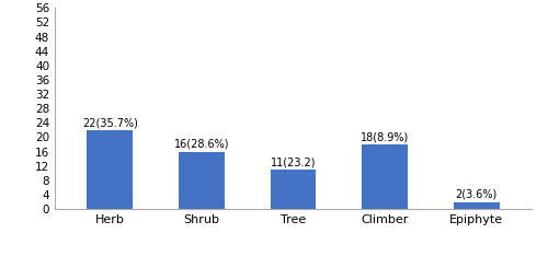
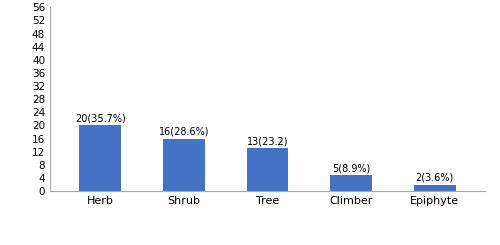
Herb: 22 -> 20
Tree: 11 -> 13
Climber: 18 -> 5
